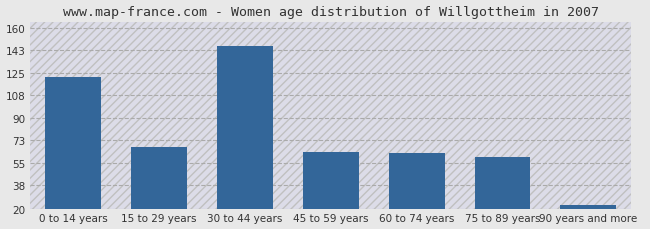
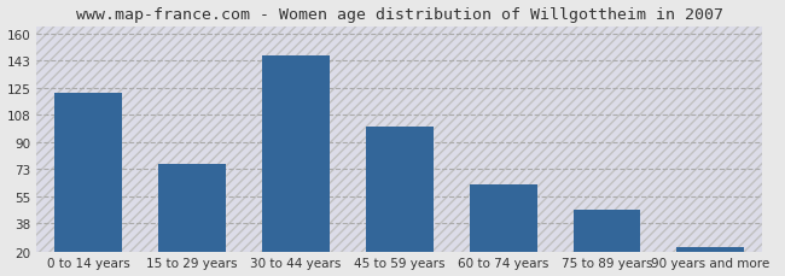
15 to 29 years: 68 -> 76
45 to 59 years: 64 -> 100
75 to 89 years: 60 -> 47
